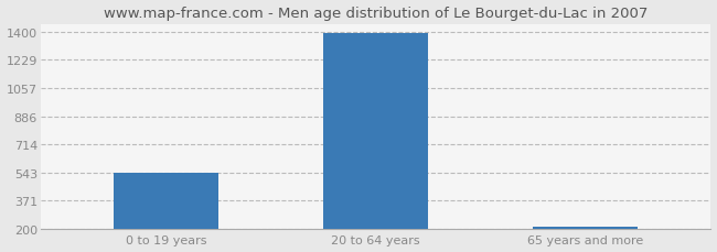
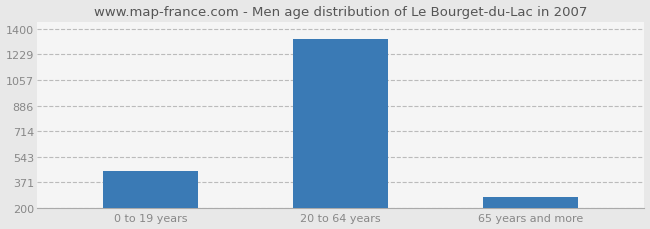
0 to 19 years: 540 -> 450
20 to 64 years: 1390 -> 1330
65 years and more: 220 -> 270
